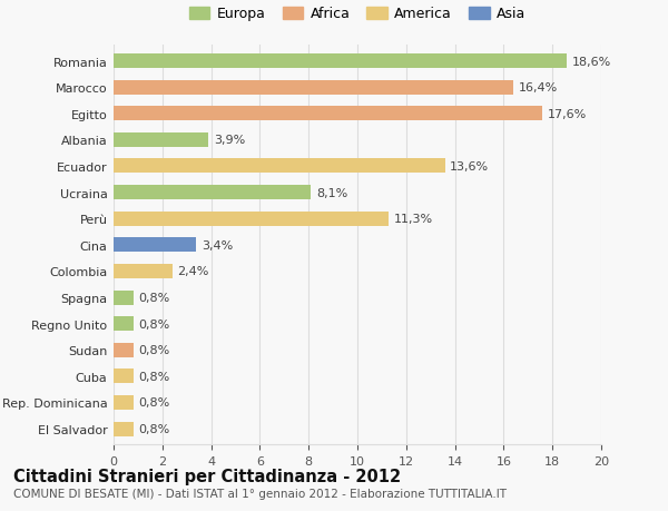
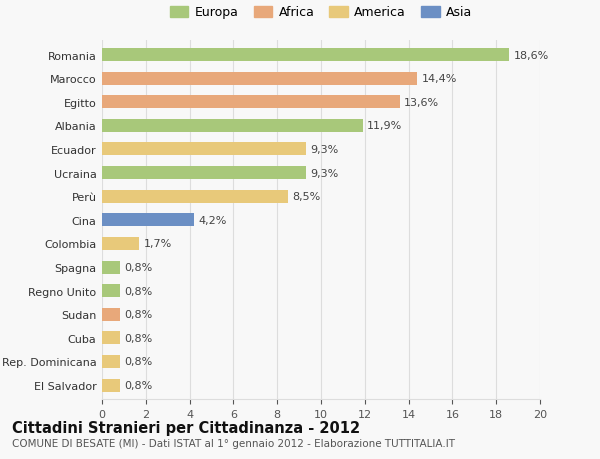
Marocco: 16,4% -> 14,4%
Egitto: 17,6% -> 13,6%
Albania: 3,9% -> 11,9%
Ecuador: 13,6% -> 9,3%
Ucraina: 8,1% -> 9,3%
Perù: 11,3% -> 8,5%
Cina: 3,4% -> 4,2%
Colombia: 2,4% -> 1,7%
